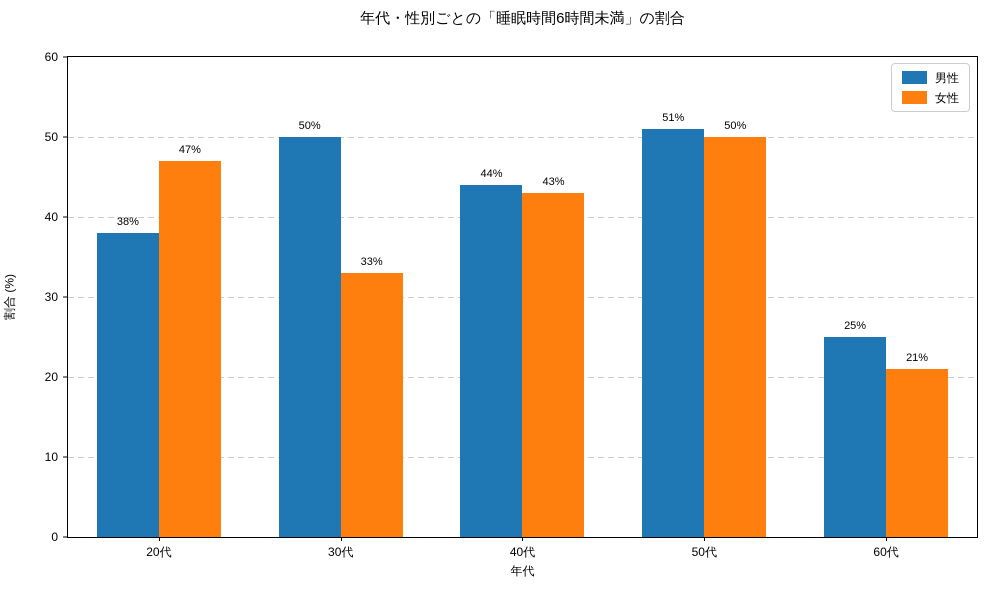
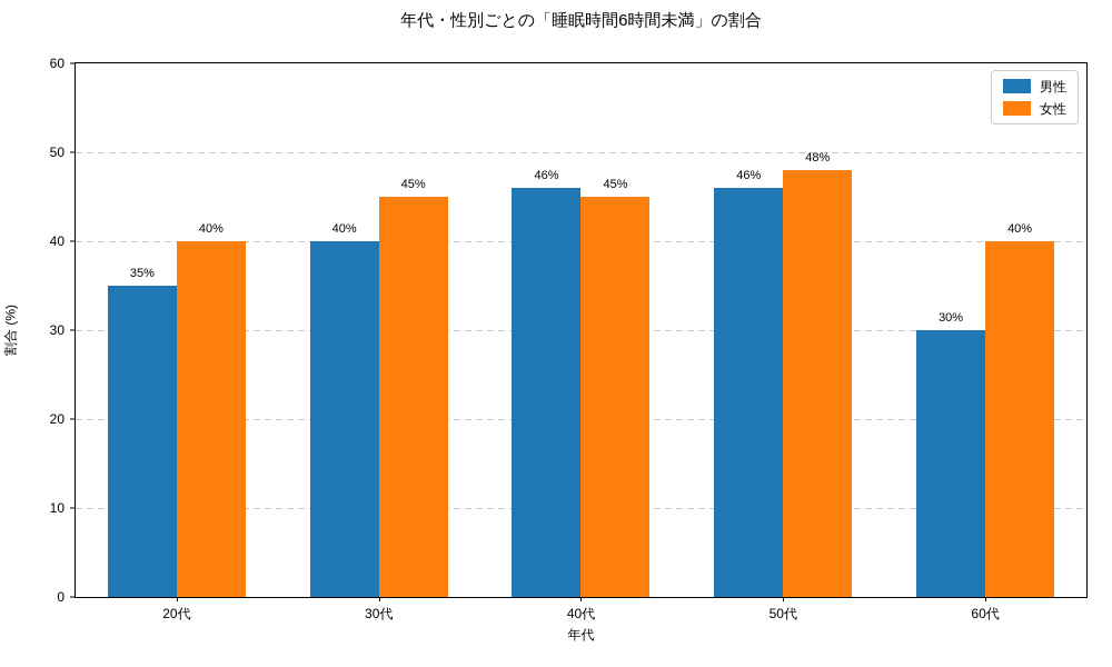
男性/20代: 38% -> 35%
女性/20代: 47% -> 40%
男性/30代: 50% -> 40%
女性/30代: 33% -> 45%
男性/40代: 44% -> 46%
女性/40代: 43% -> 45%
男性/50代: 51% -> 46%
女性/50代: 50% -> 48%
男性/60代: 25% -> 30%
女性/60代: 21% -> 40%
